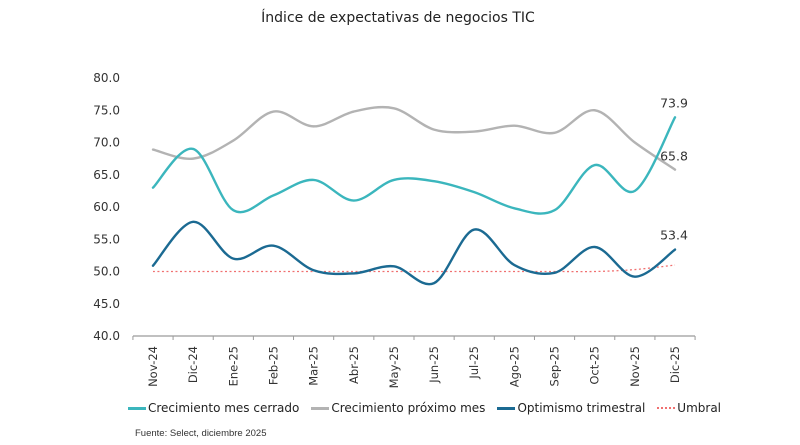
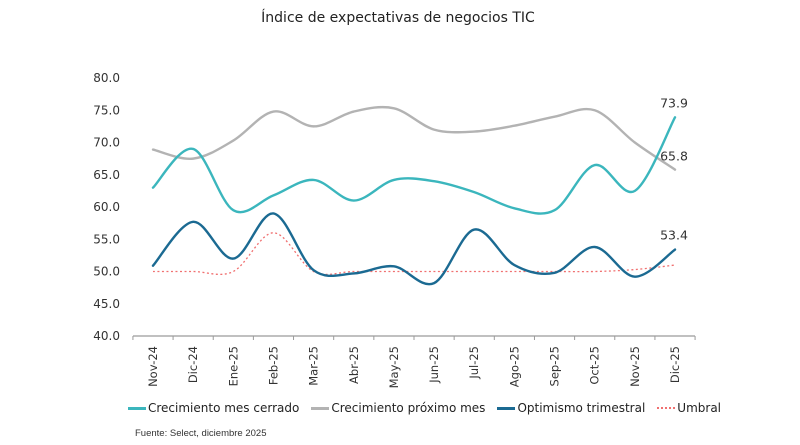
Optimismo trimestral/Feb-25: 54 -> 59
Umbral/Feb-25: 50 -> 56
Crecimiento próximo mes/Sep-25: 72 -> 74
